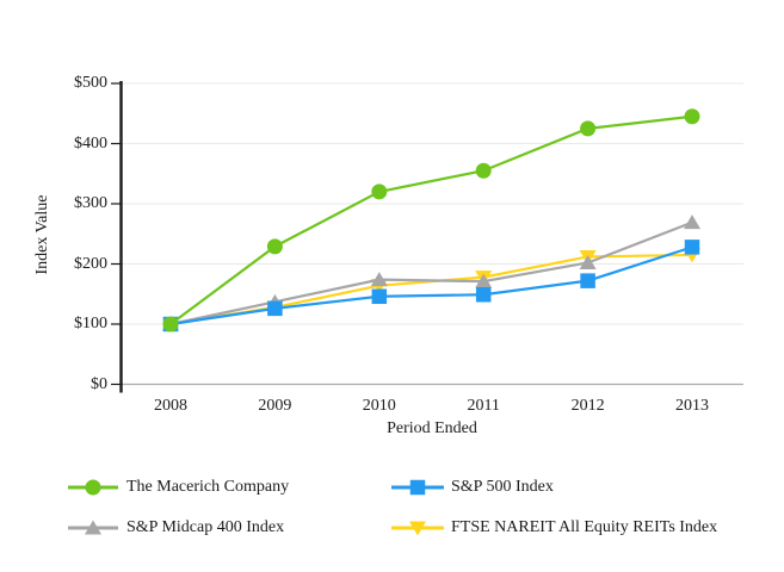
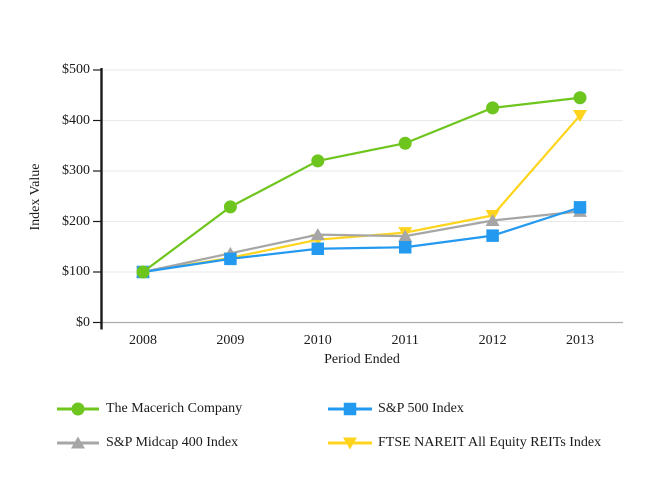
S&P Midcap 400 Index/2013: $270 -> $220
FTSE NAREIT All Equity REITs Index/2013: $220 -> $410
